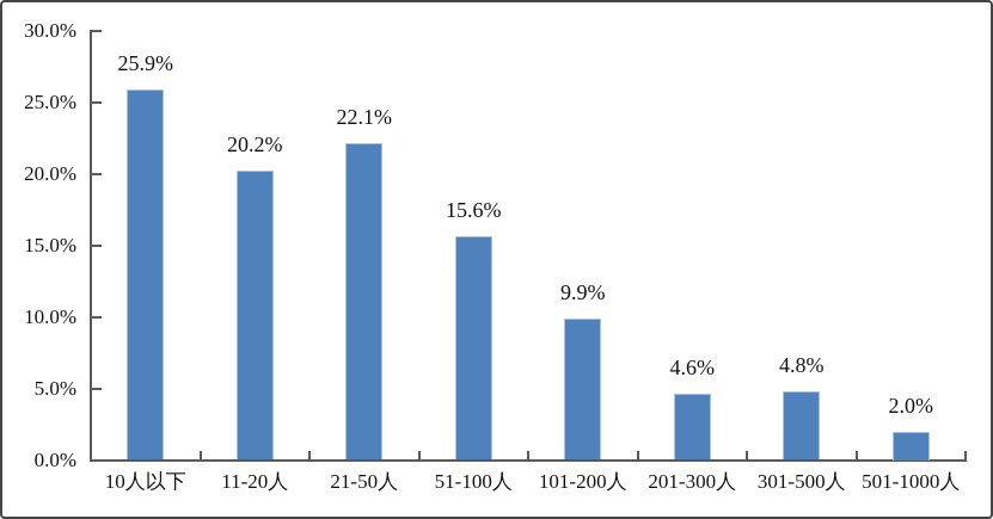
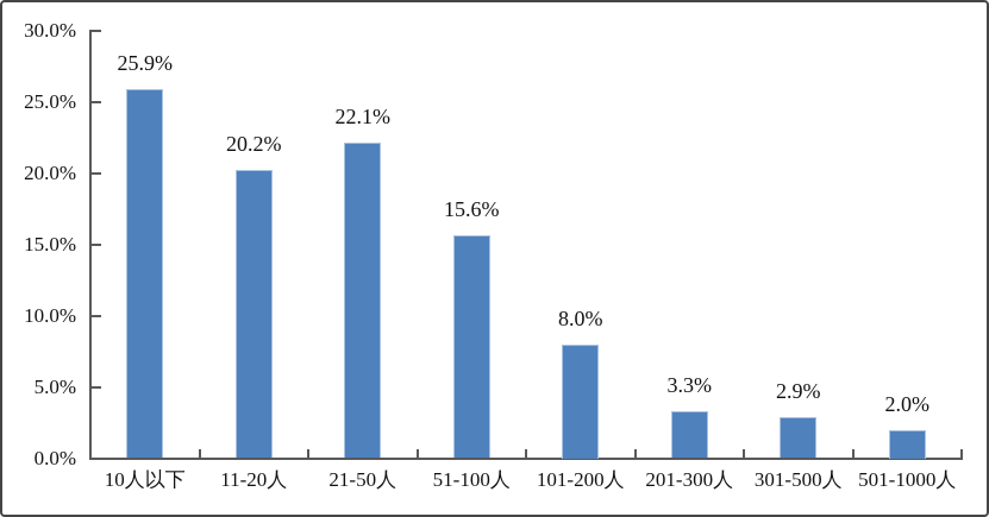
101-200人: 9.9% -> 8.0%
201-300人: 4.6% -> 3.3%
301-500人: 4.8% -> 2.9%
